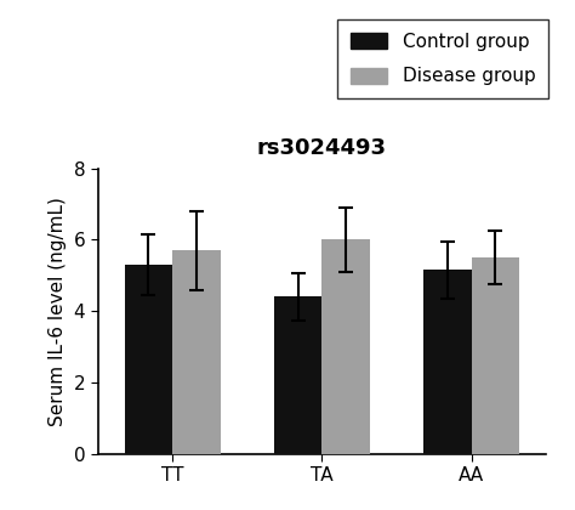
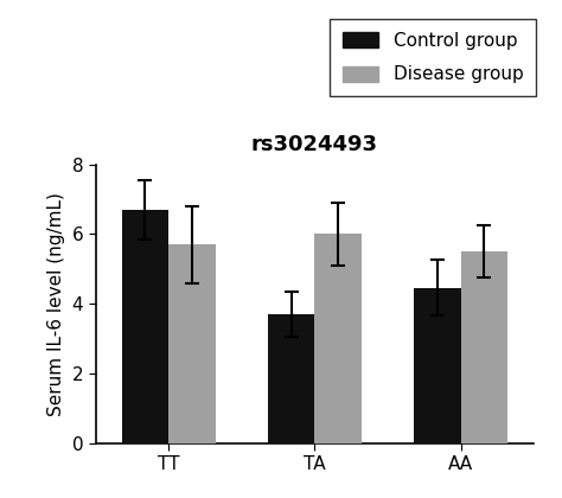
Control group/TT: 5.30 -> 6.70
Control group/TA: 4.40 -> 3.70
Control group/AA: 5.15 -> 4.45
